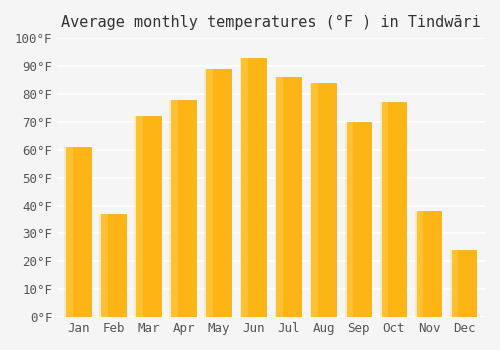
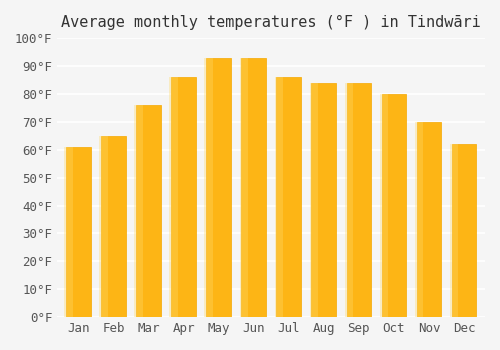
Feb: 37°F -> 65°F
Mar: 72°F -> 76°F
Apr: 78°F -> 86°F
May: 89°F -> 93°F
Sep: 70°F -> 84°F
Oct: 77°F -> 80°F
Nov: 38°F -> 70°F
Dec: 24°F -> 62°F
